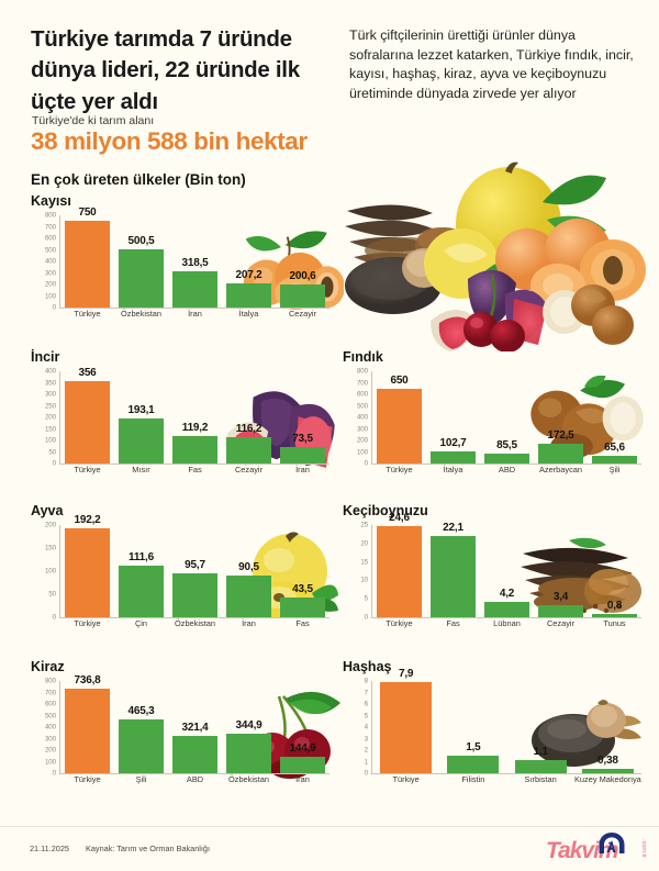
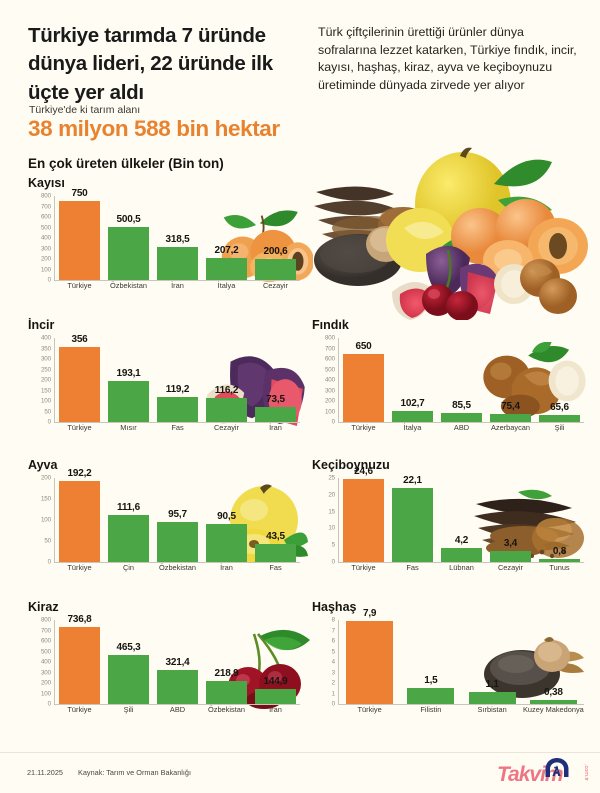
Fındık/Azerbaycan: 172,5 -> 75,4
Kiraz/Özbekistan: 344,9 -> 218,9
